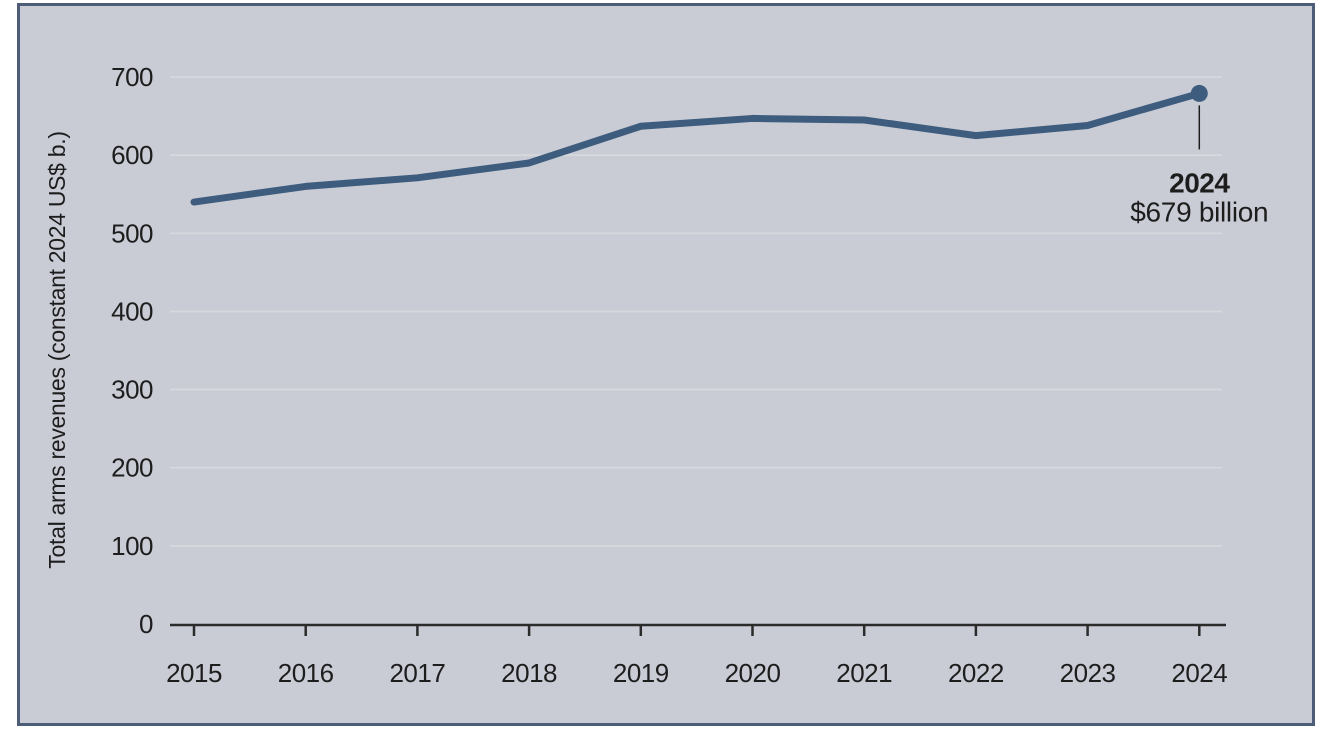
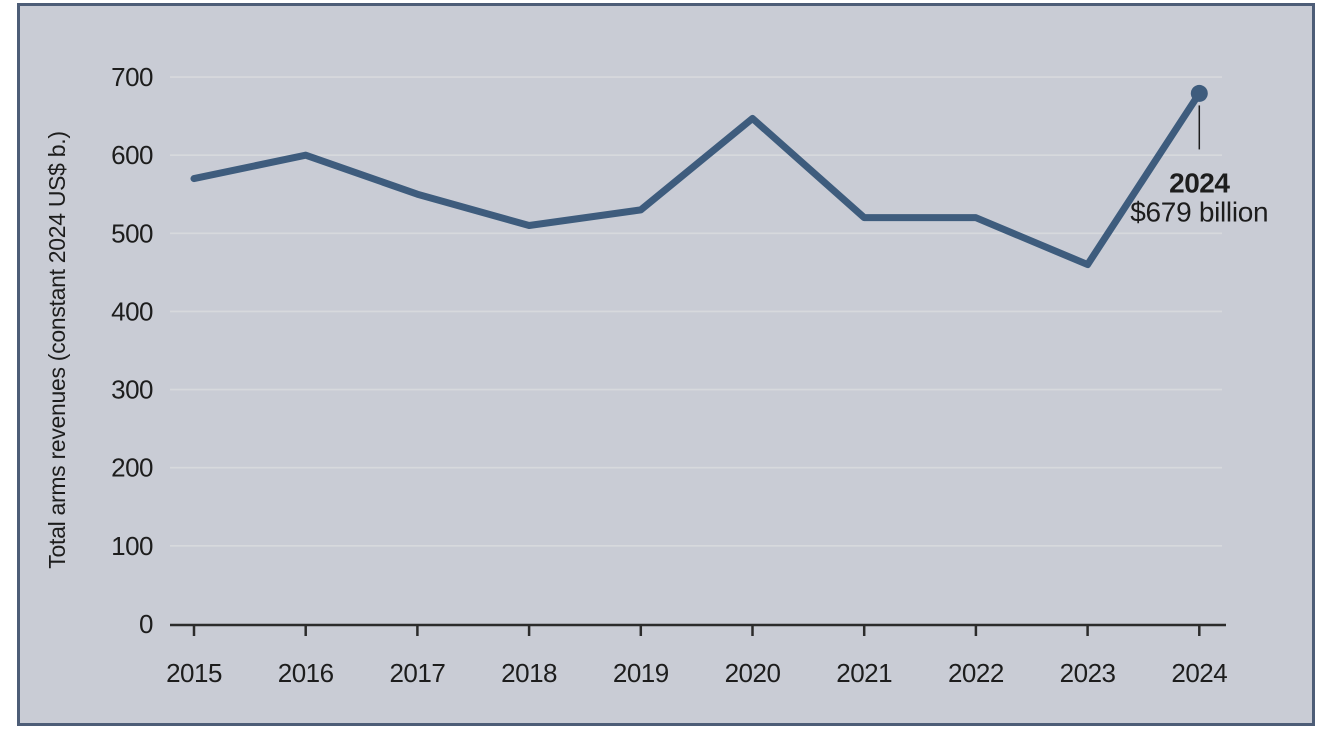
2015: 540 -> 570
2016: 560 -> 600
2017: 570 -> 550
2018: 590 -> 510
2019: 640 -> 530
2021: 640 -> 520
2022: 620 -> 520
2023: 640 -> 460
